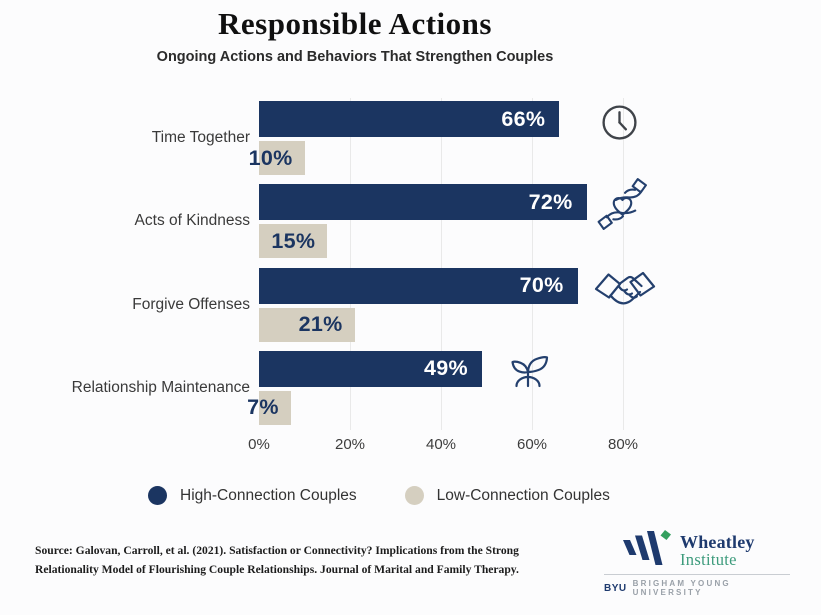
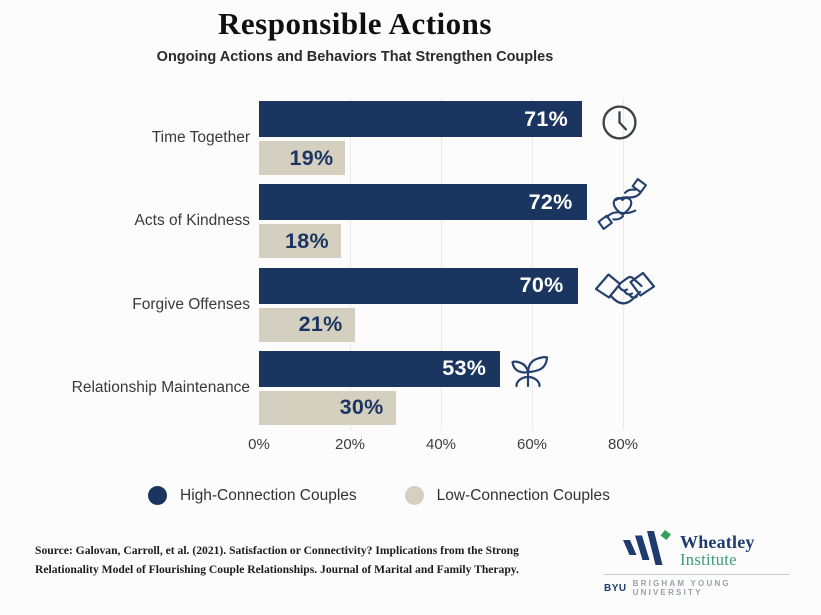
High-Connection Couples/Time Together: 66% -> 71%
Low-Connection Couples/Time Together: 10% -> 19%
Low-Connection Couples/Acts of Kindness: 15% -> 18%
High-Connection Couples/Relationship Maintenance: 49% -> 53%
Low-Connection Couples/Relationship Maintenance: 7% -> 30%
